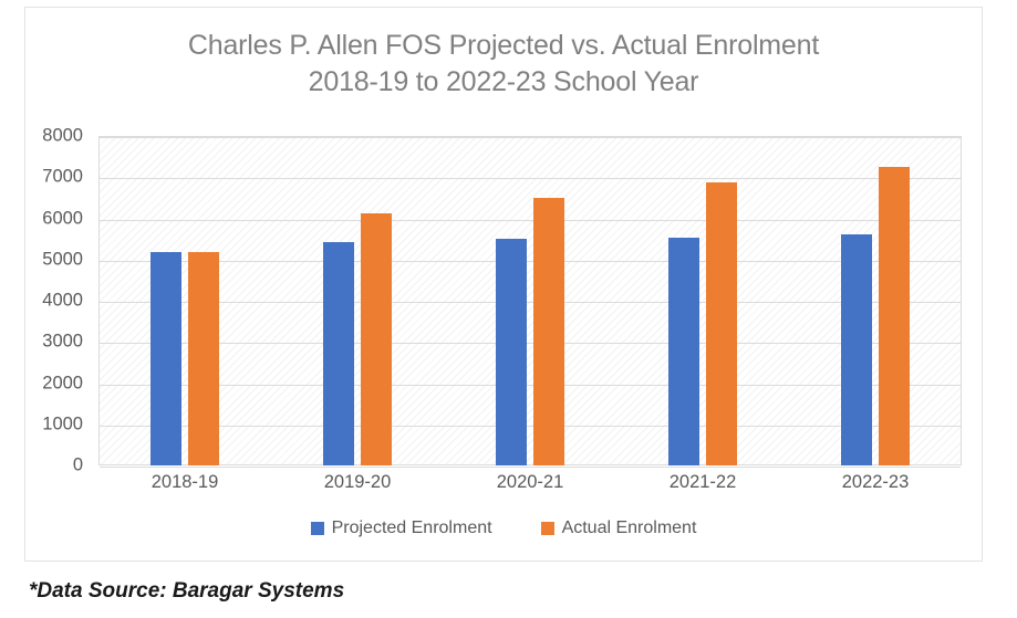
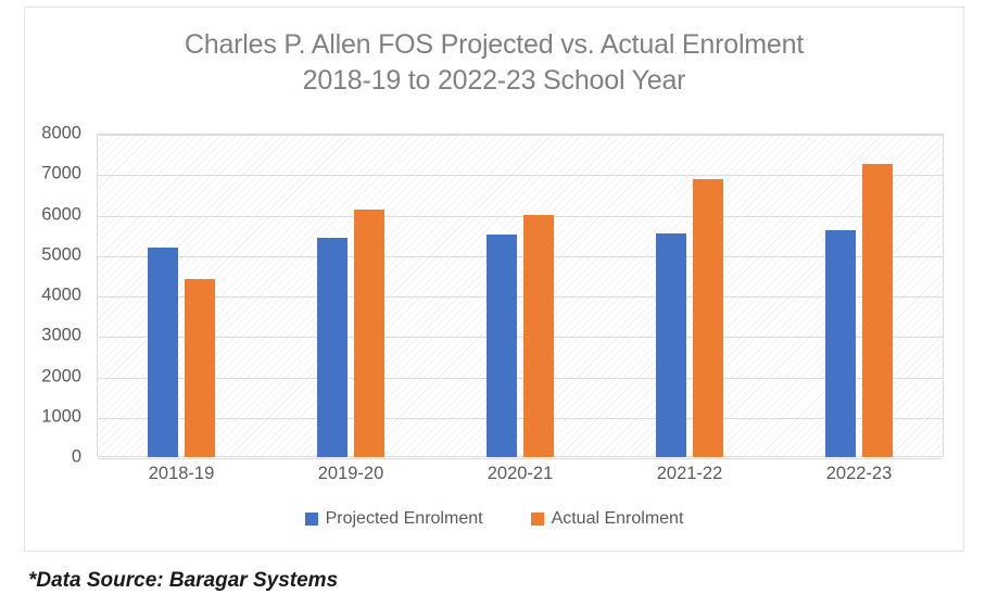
Actual Enrolment/2018-19: 5200 -> 4400
Actual Enrolment/2020-21: 6500 -> 6000
